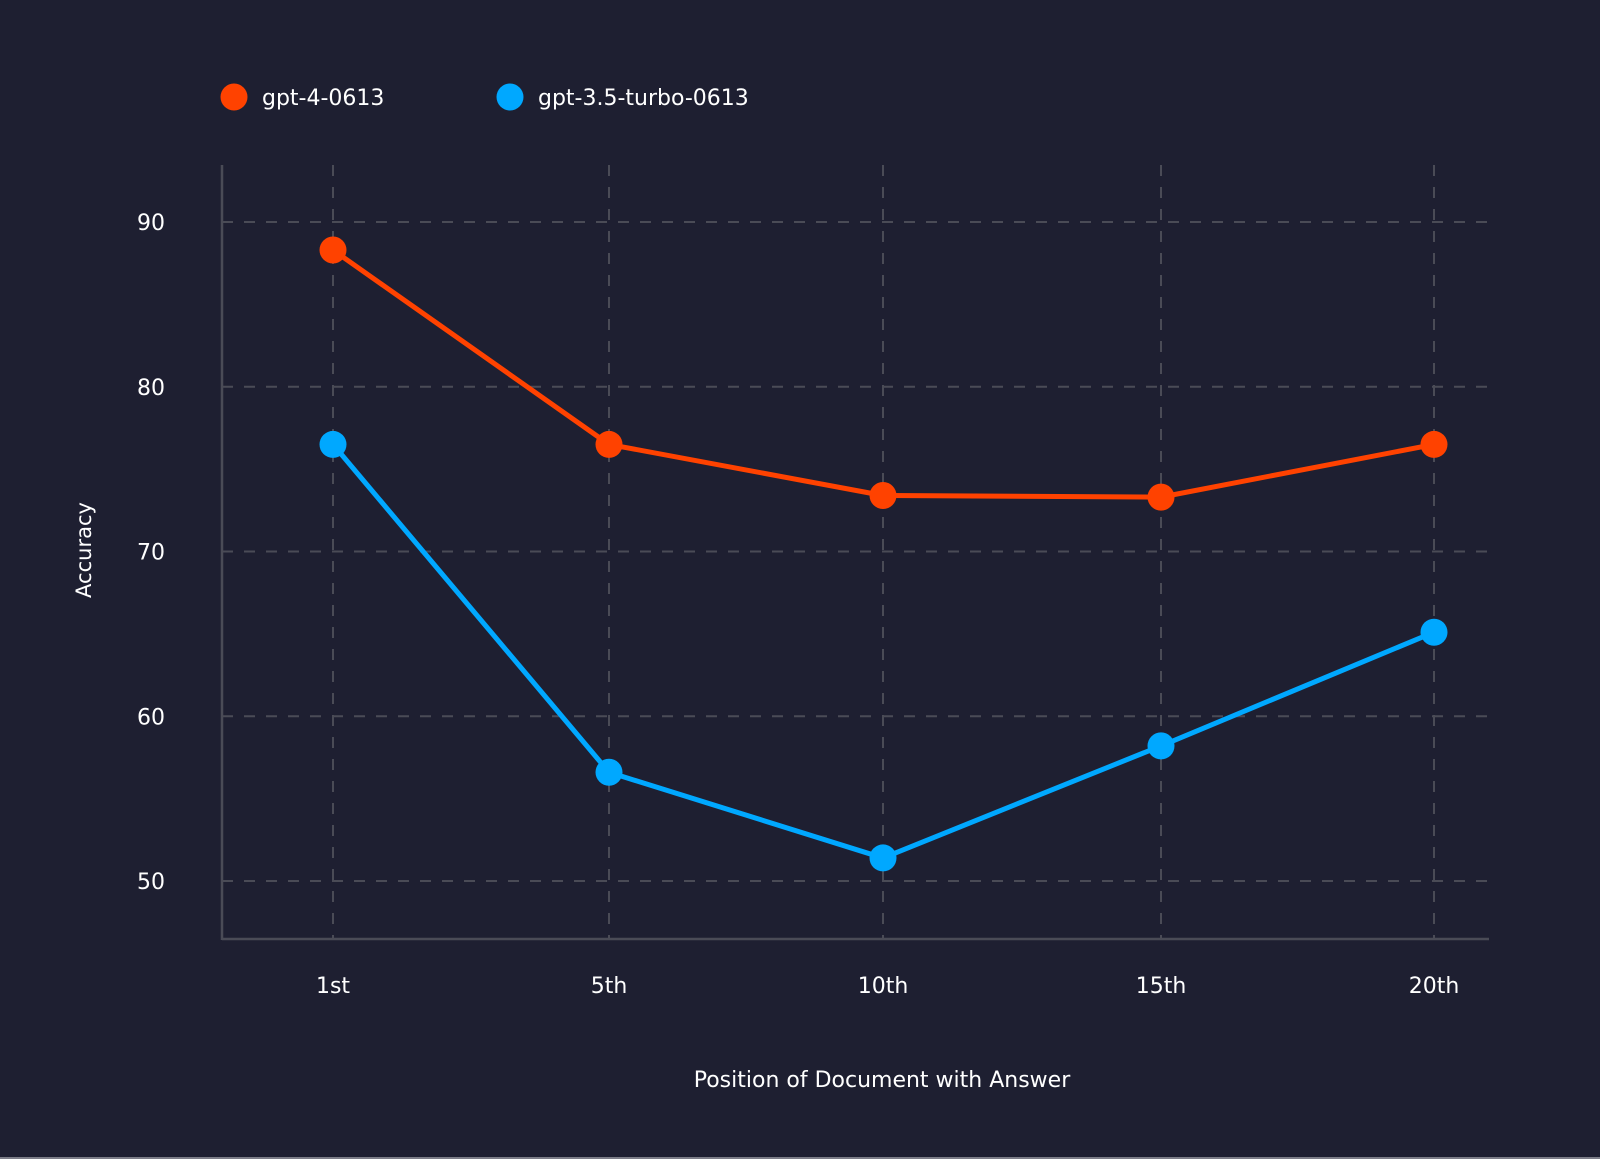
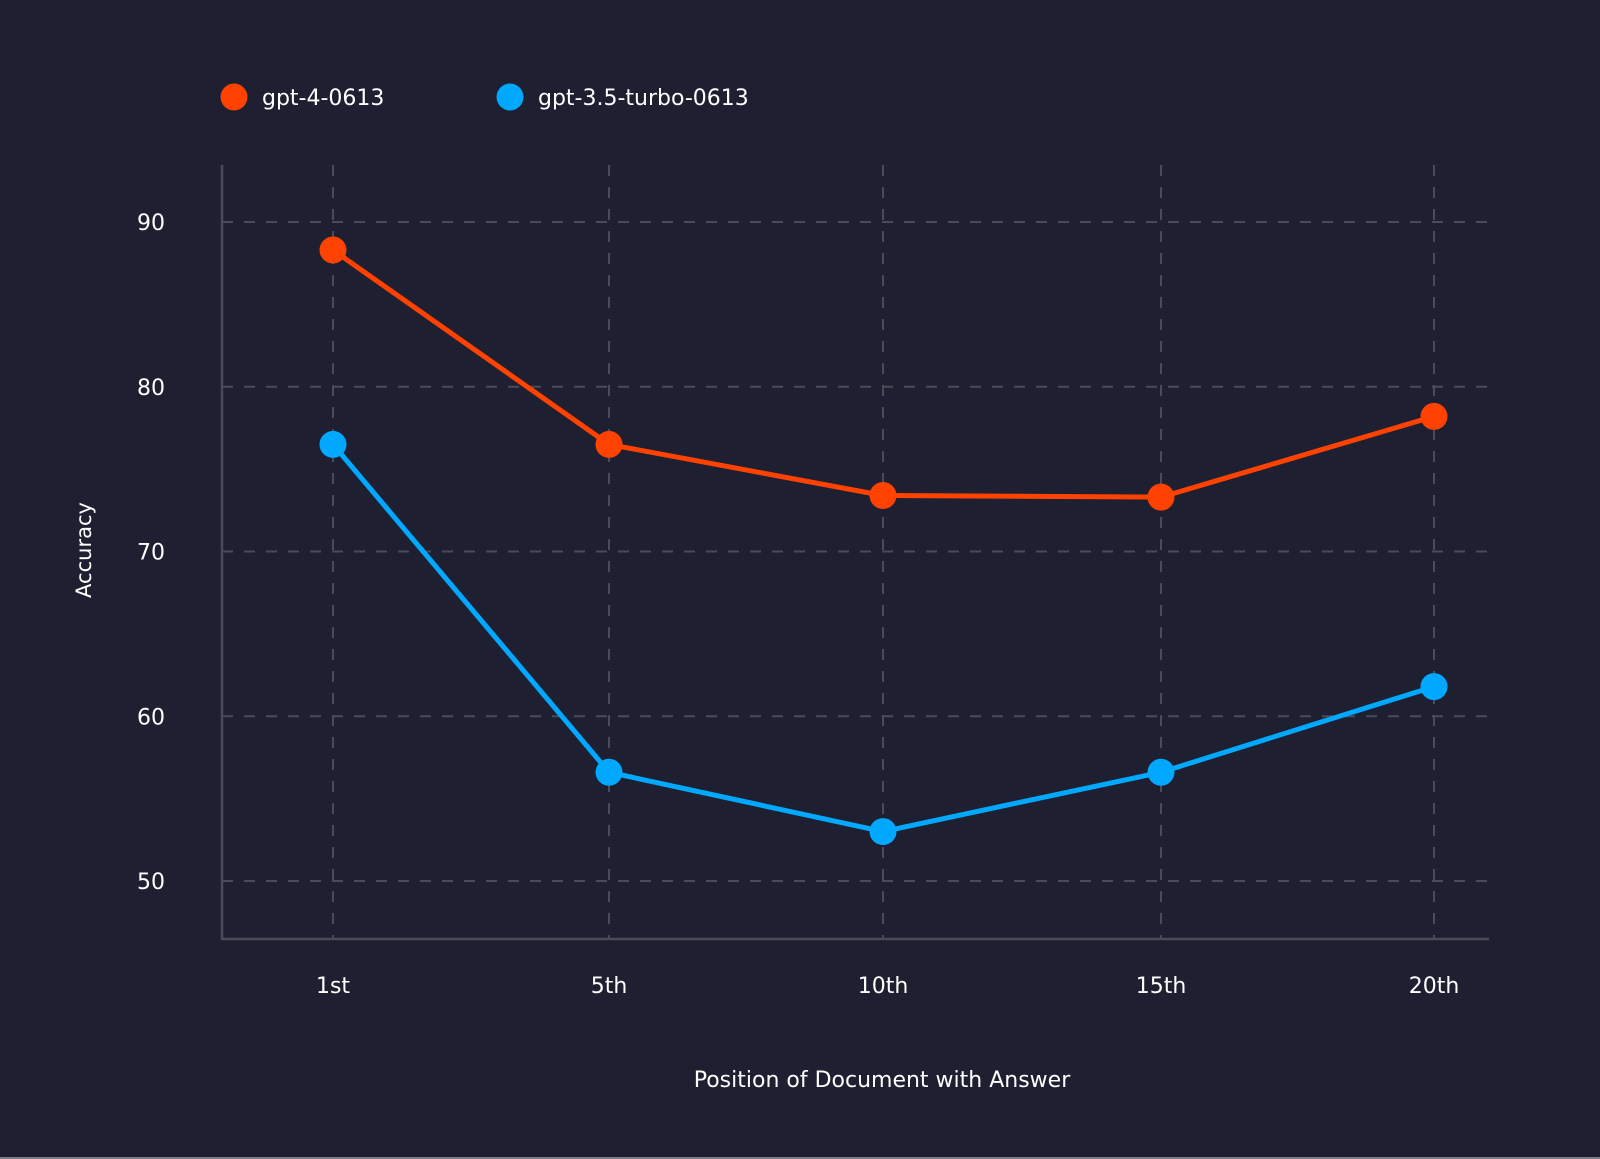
gpt-3.5-turbo-0613/10th: 51.4 -> 53.0
gpt-3.5-turbo-0613/15th: 58.2 -> 56.6
gpt-4-0613/20th: 76.5 -> 78.2
gpt-3.5-turbo-0613/20th: 65.1 -> 61.8
